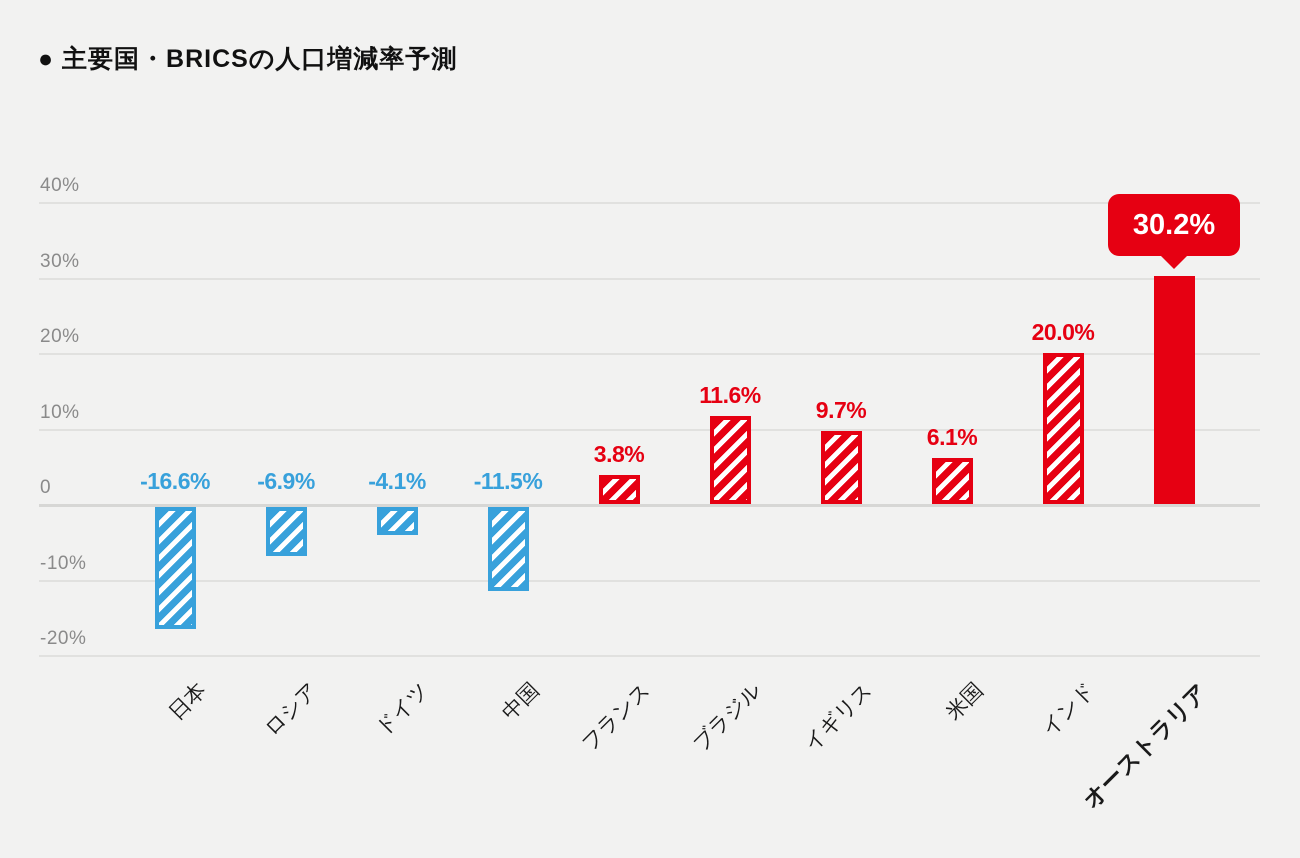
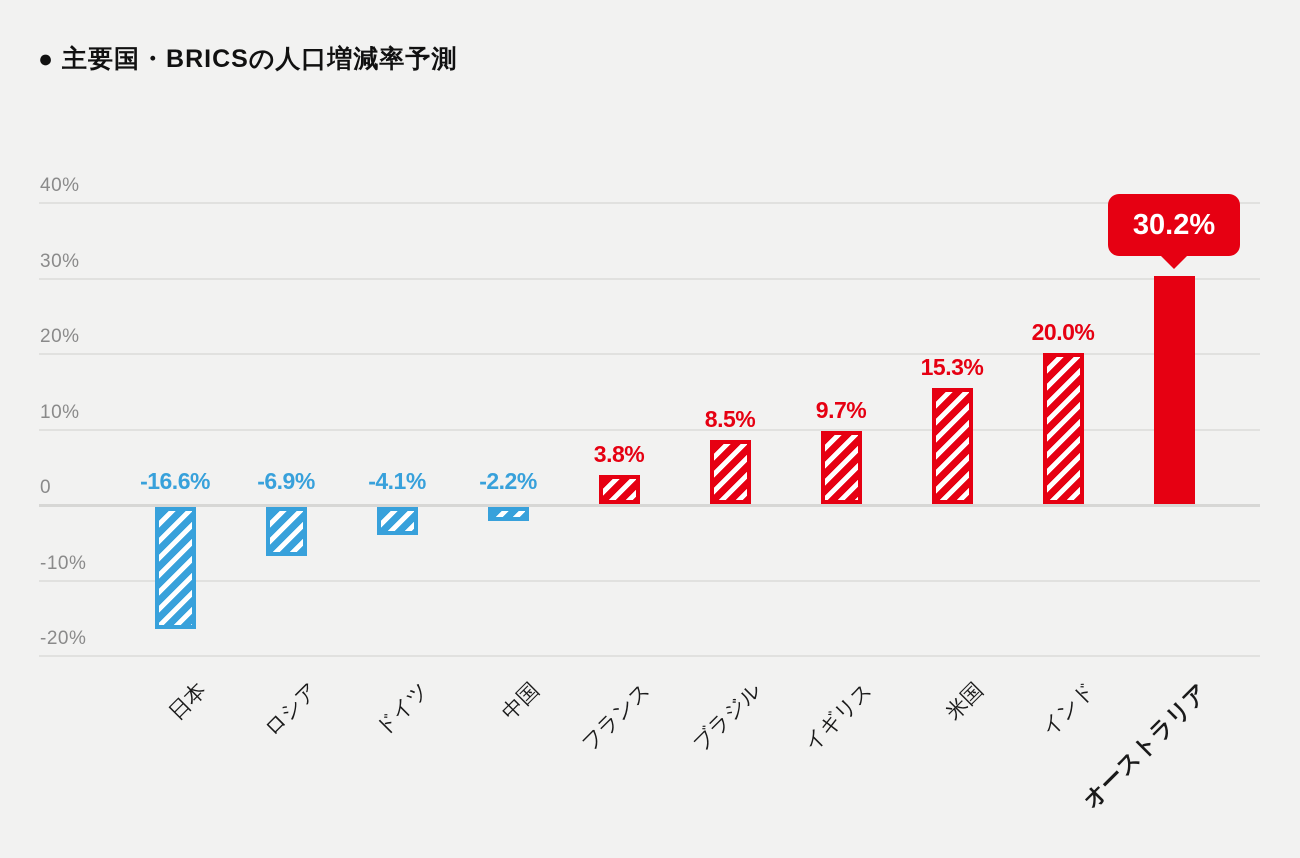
中国: -11.5% -> -2.2%
ブラジル: 11.6% -> 8.5%
米国: 6.1% -> 15.3%
